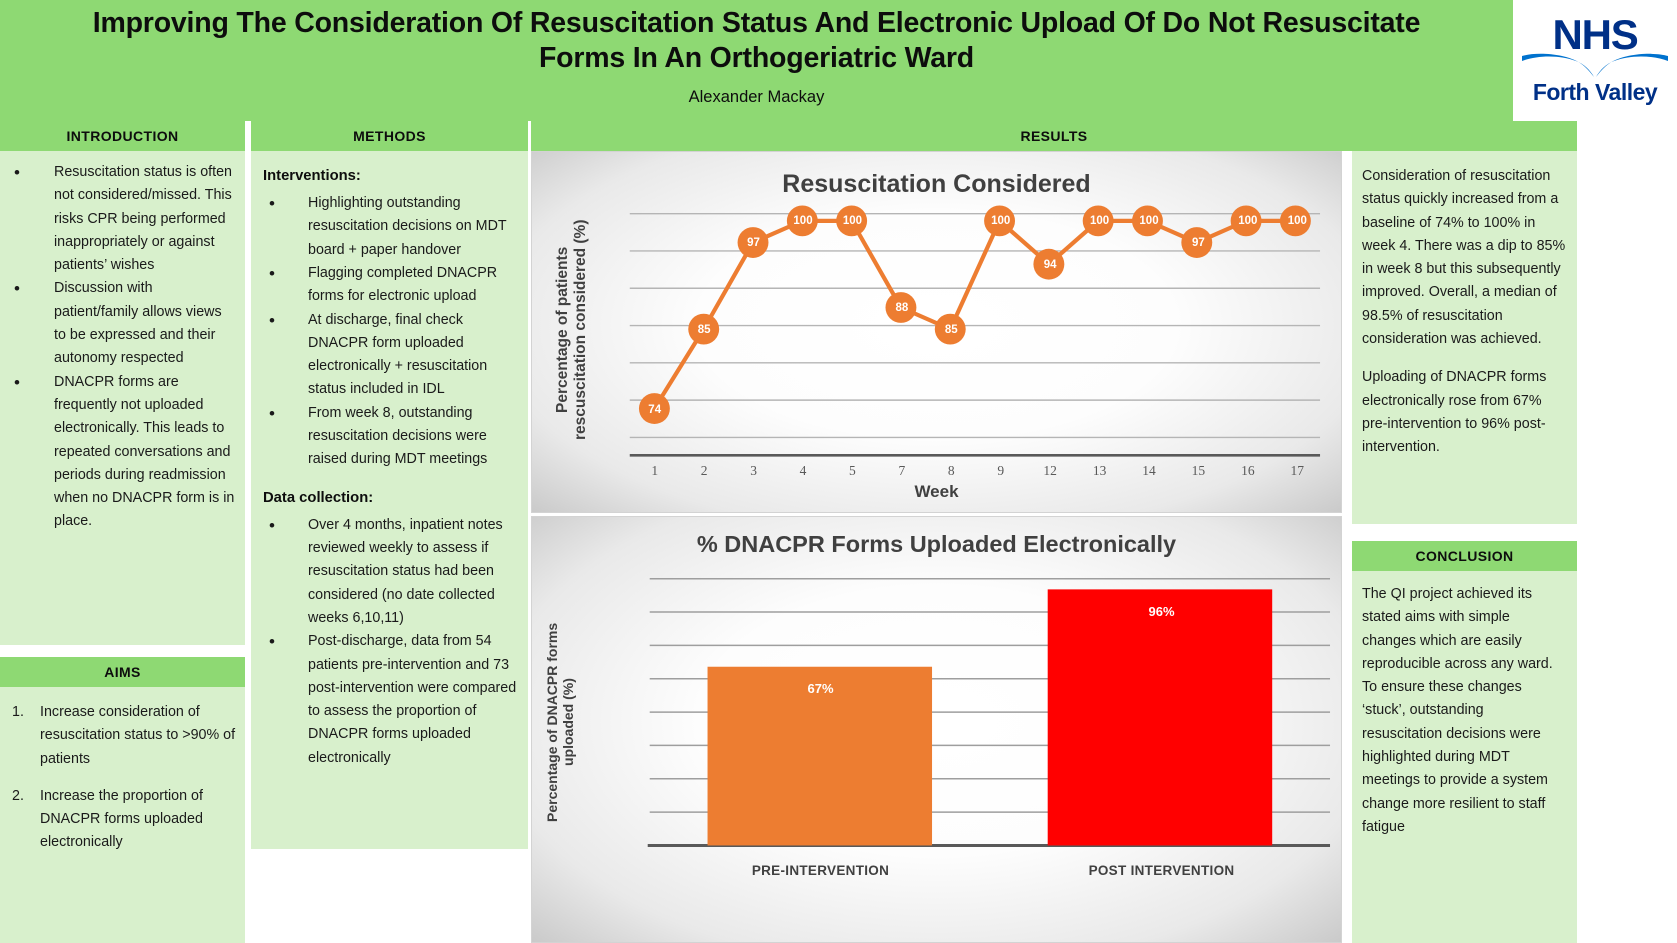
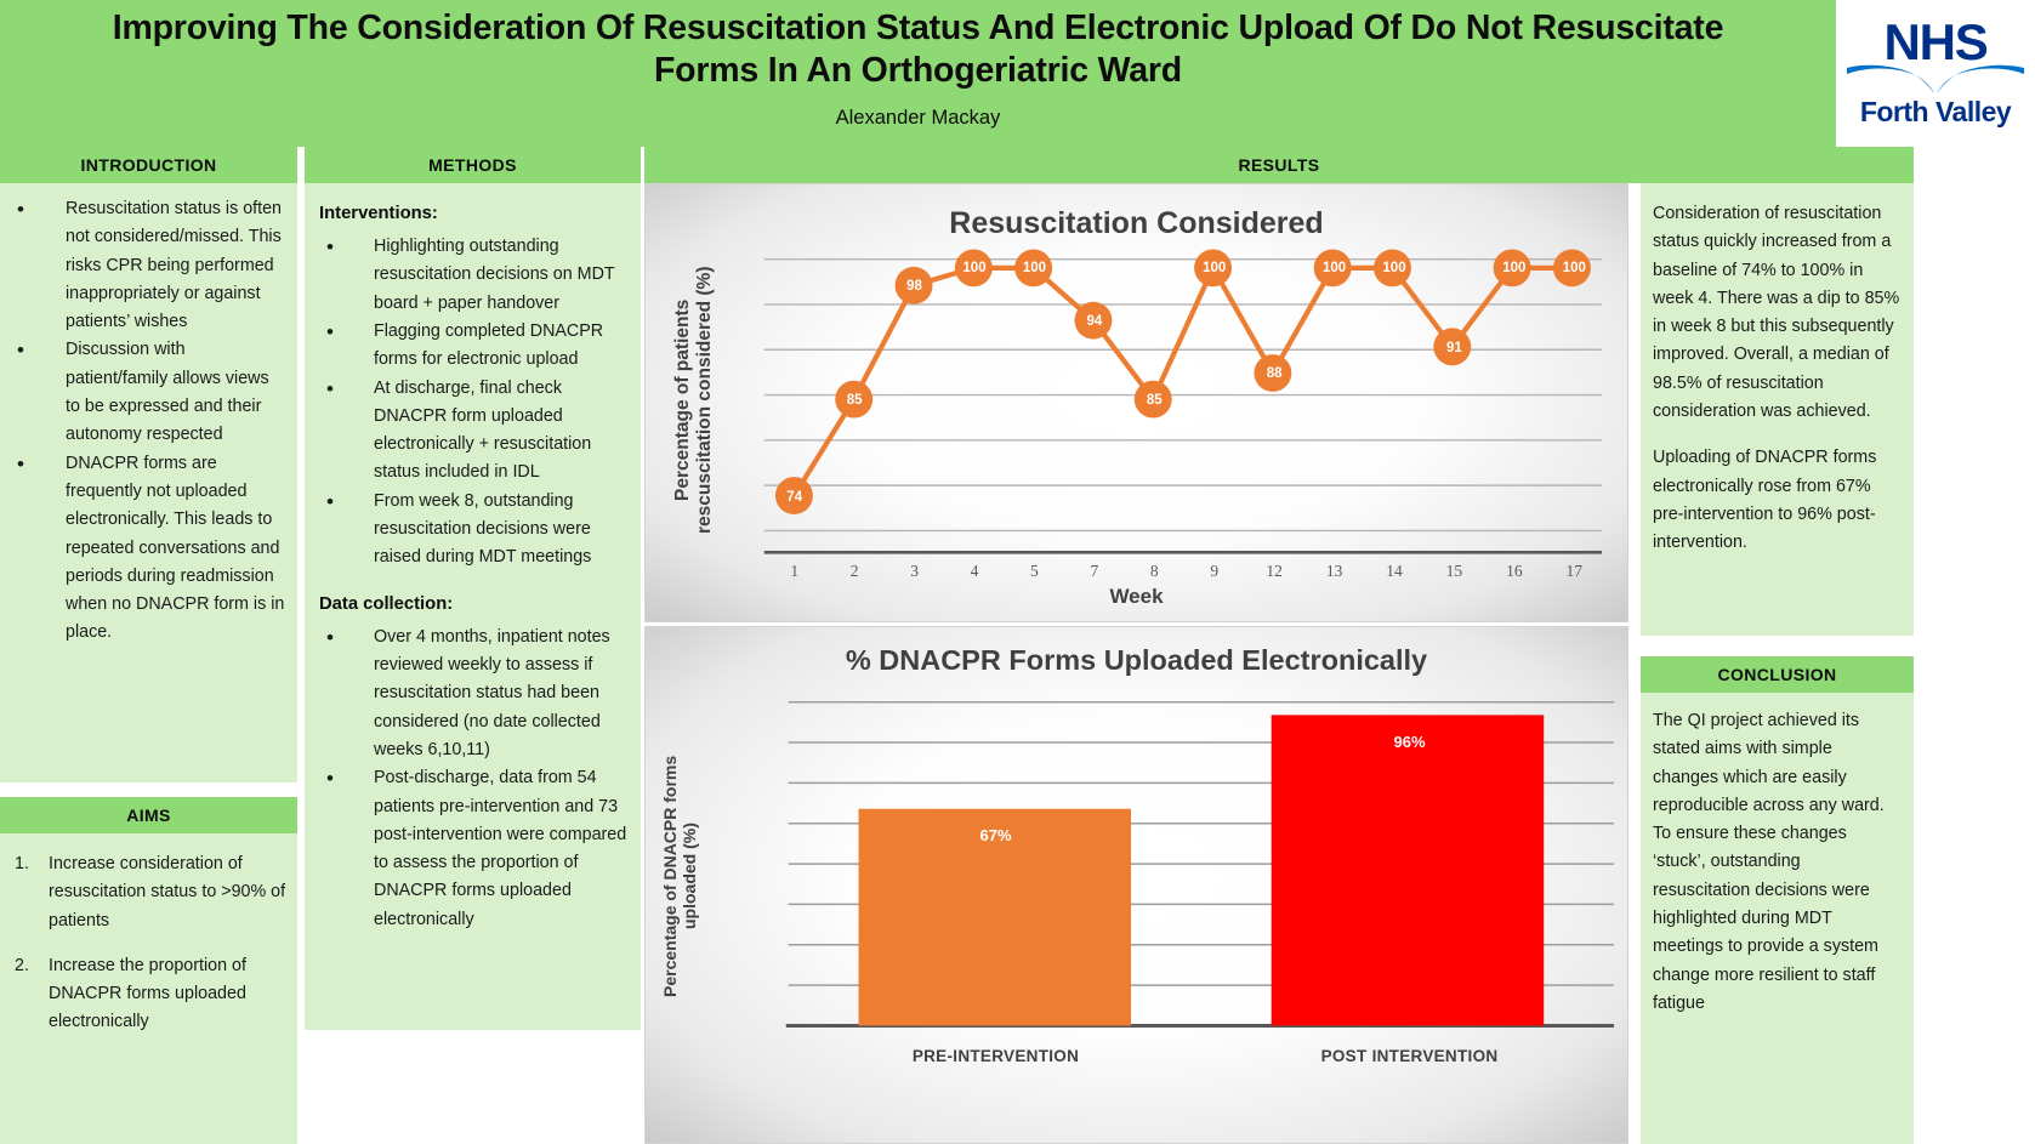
Resuscitation Considered/3: 97 -> 98
Resuscitation Considered/7: 88 -> 94
Resuscitation Considered/12: 94 -> 88
Resuscitation Considered/15: 97 -> 91
